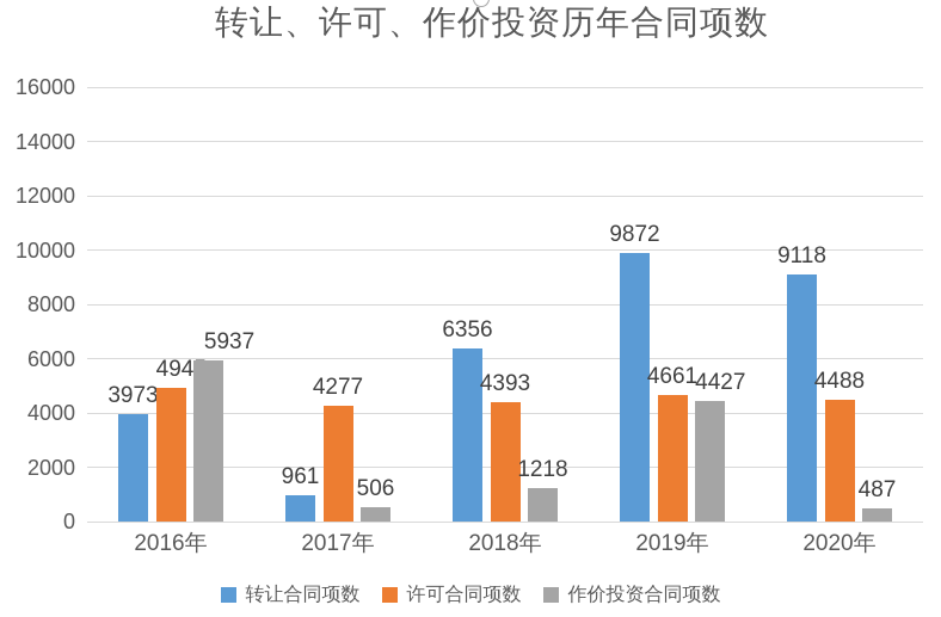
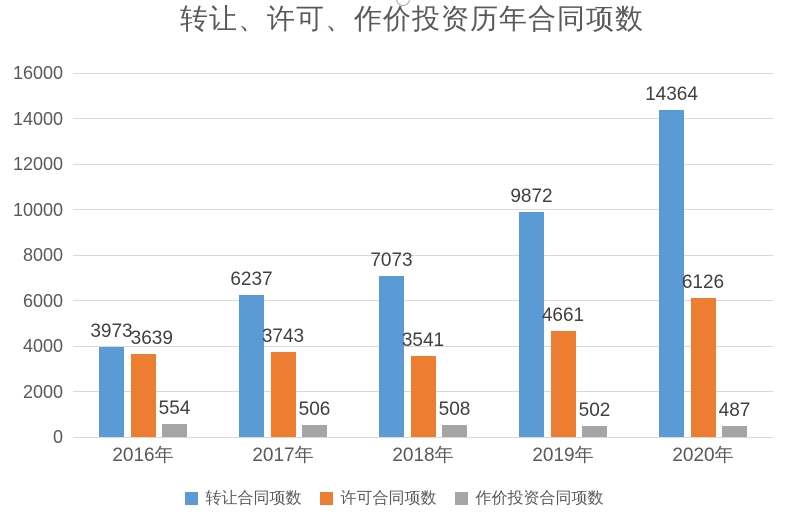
许可合同项数/2016年: 4945 -> 3639
作价投资合同项数/2016年: 5937 -> 554
转让合同项数/2017年: 961 -> 6237
许可合同项数/2017年: 4277 -> 3743
转让合同项数/2018年: 6356 -> 7073
许可合同项数/2018年: 4393 -> 3541
作价投资合同项数/2018年: 1218 -> 508
作价投资合同项数/2019年: 4427 -> 502
转让合同项数/2020年: 9118 -> 14364
许可合同项数/2020年: 4488 -> 6126
